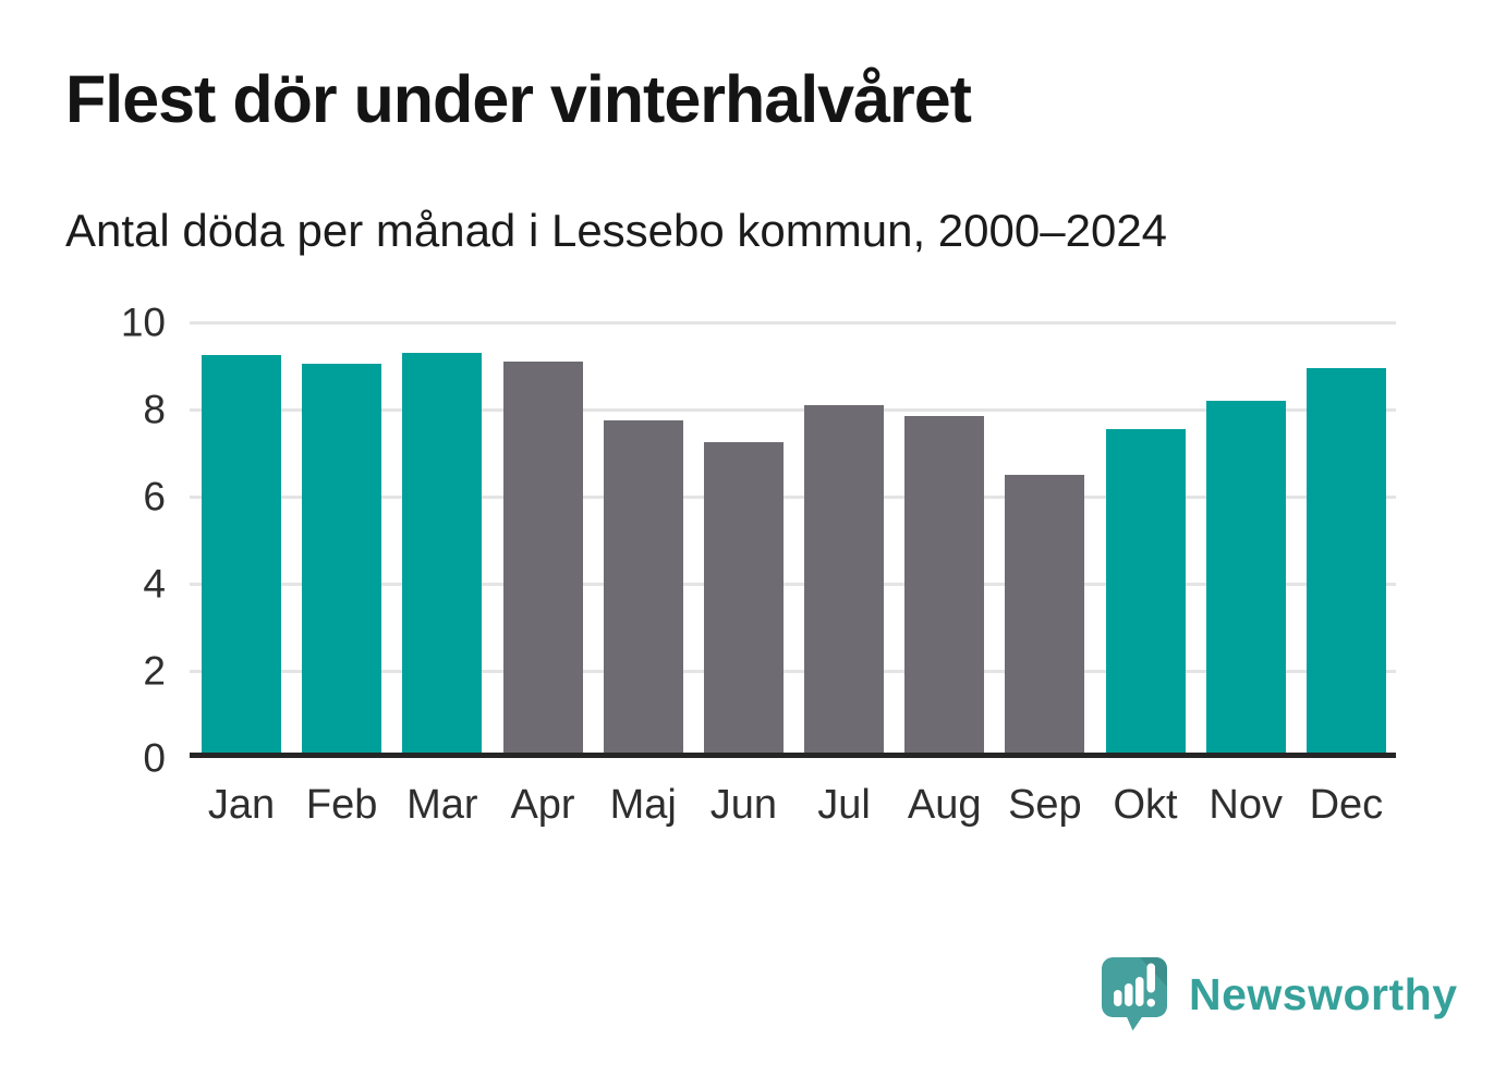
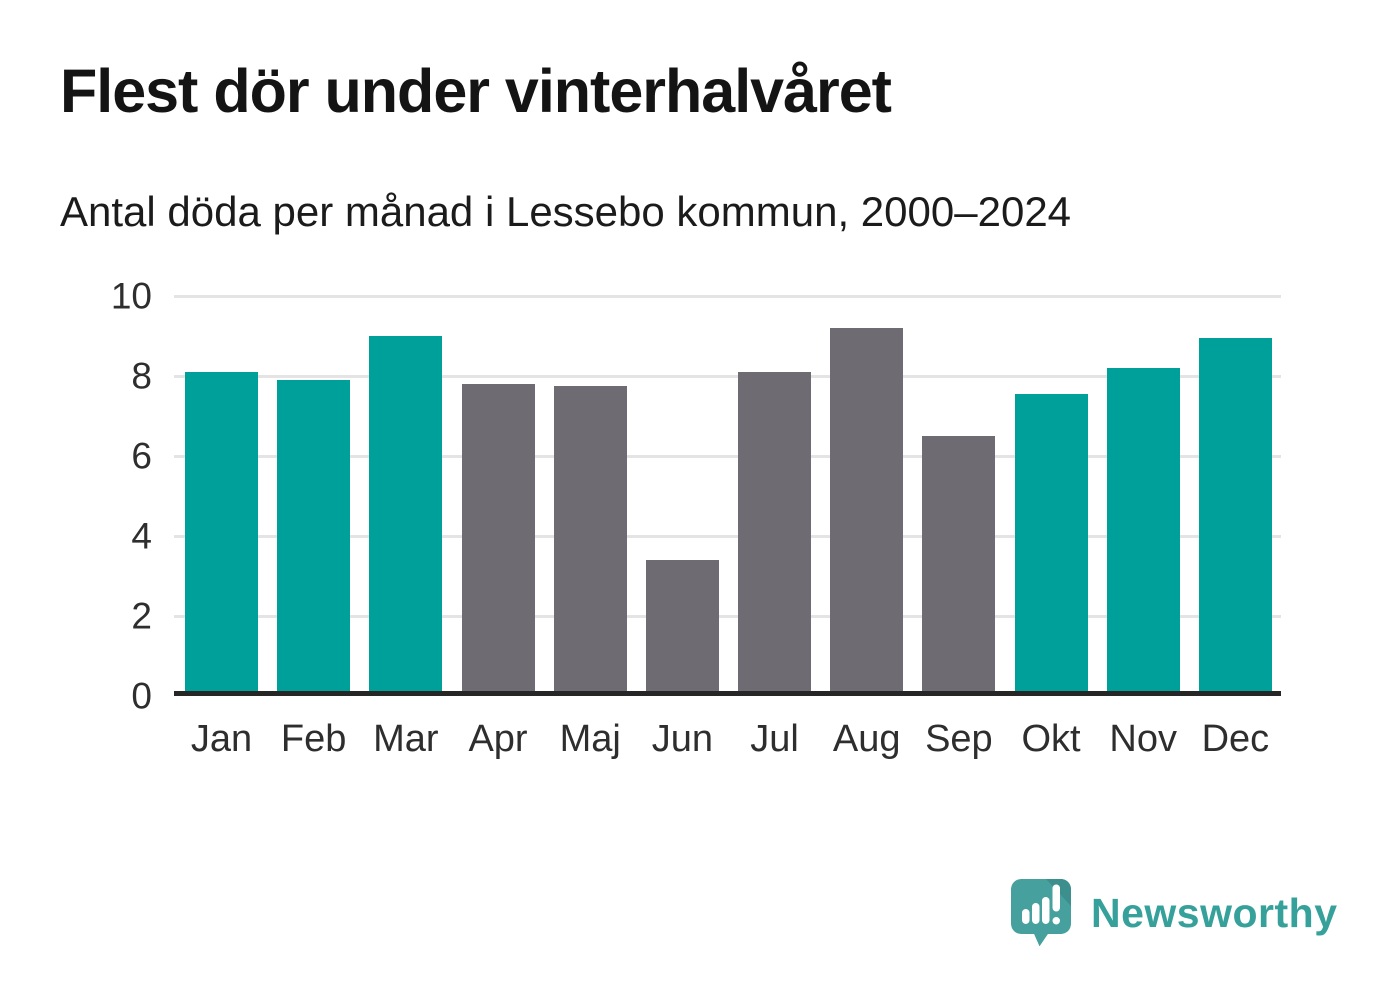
Jan: 9.2 -> 8.1
Feb: 9.1 -> 7.9
Mar: 9.3 -> 9.0
Apr: 9.1 -> 7.8
Jun: 7.2 -> 3.4
Aug: 7.8 -> 9.2
